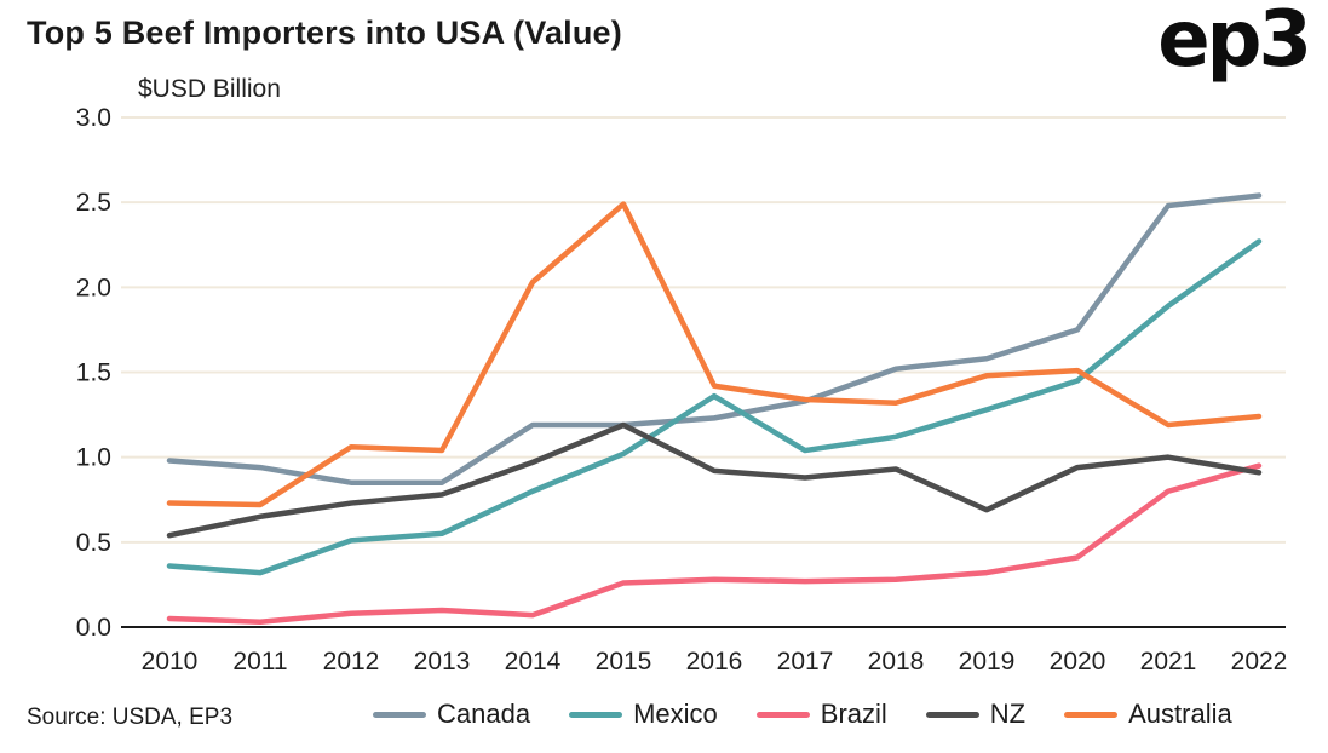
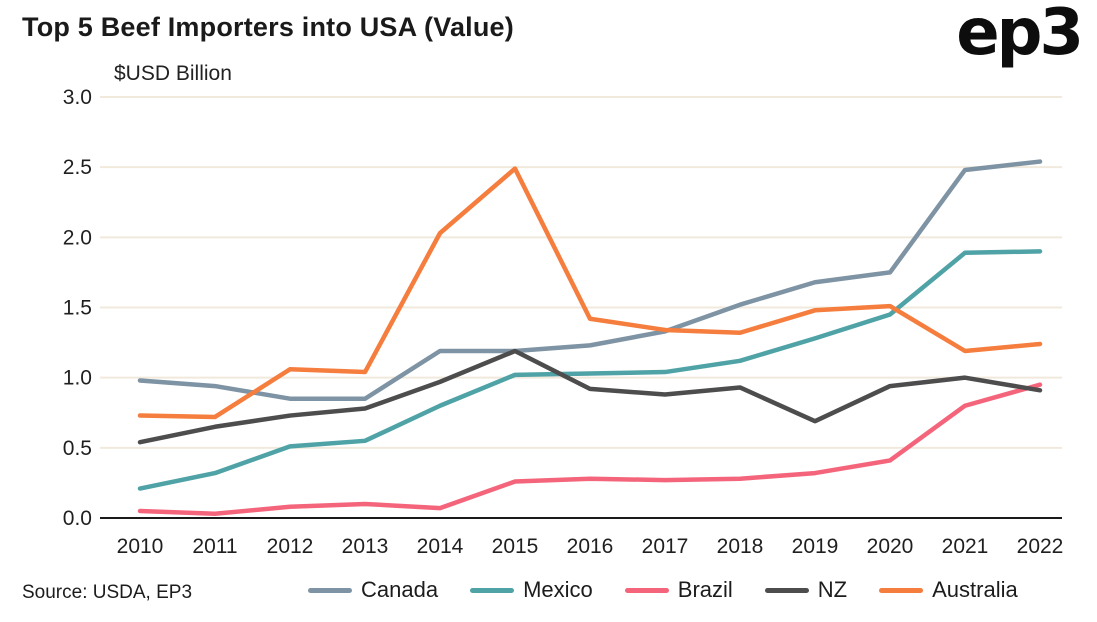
Mexico/2010: 0.36 -> 0.21
Mexico/2016: 1.36 -> 1.03
Canada/2019: 1.58 -> 1.68
Mexico/2022: 2.27 -> 1.90
